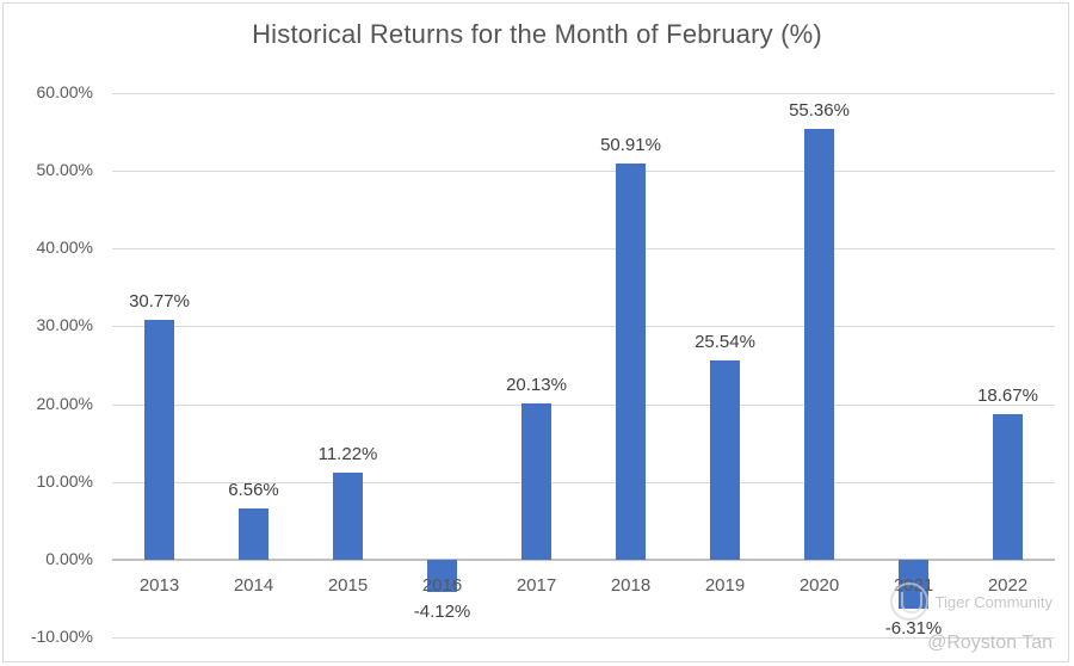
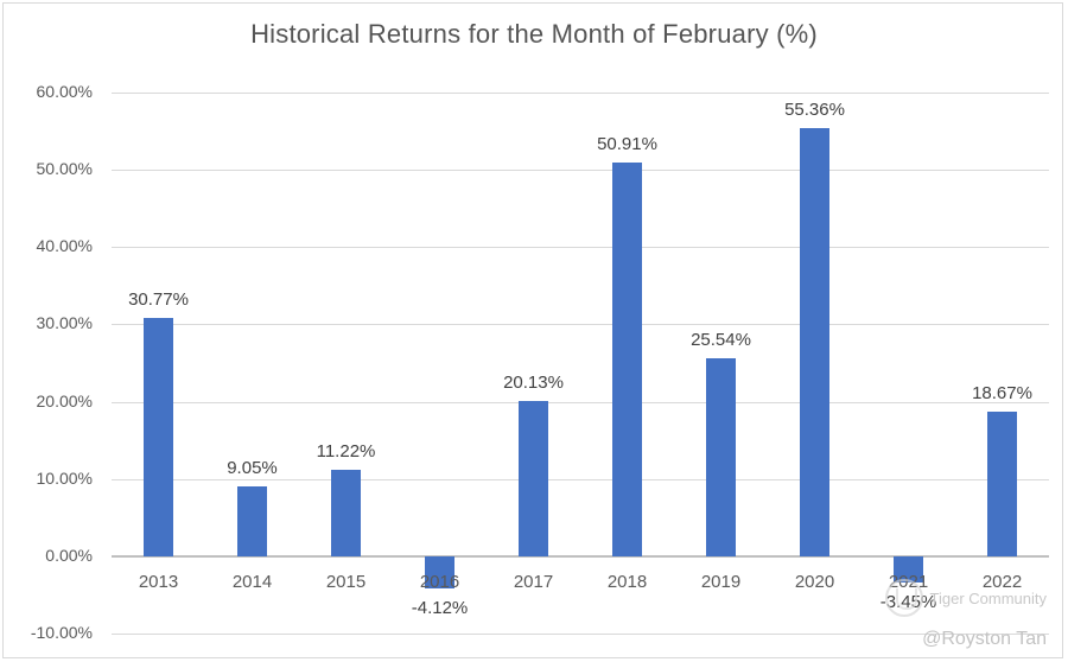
2014: 6.56% -> 9.05%
2021: -6.31% -> -3.45%
